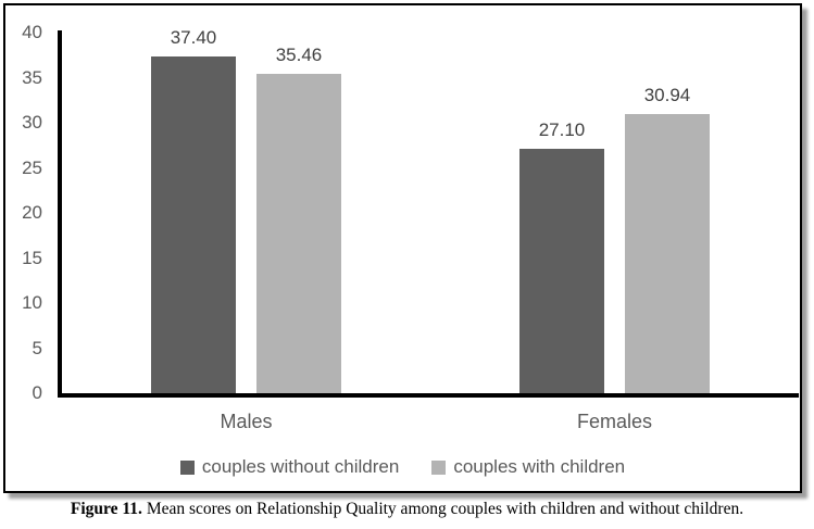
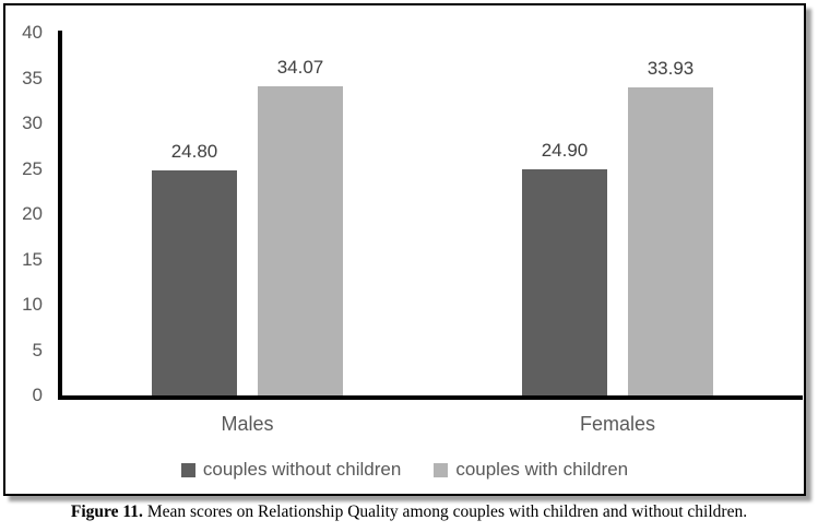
couples without children/Males: 37.40 -> 24.80
couples with children/Males: 35.46 -> 34.07
couples without children/Females: 27.10 -> 24.90
couples with children/Females: 30.94 -> 33.93
